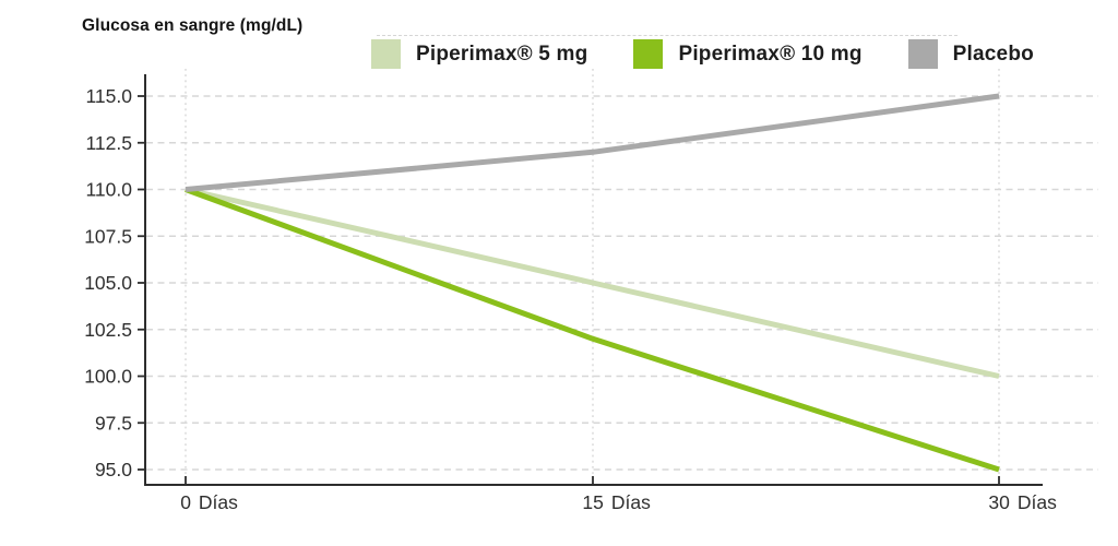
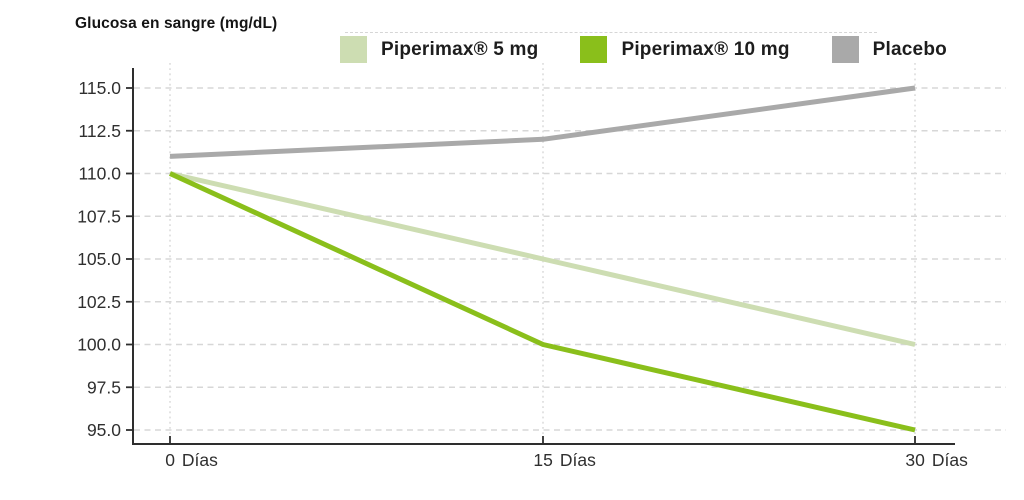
Placebo/0: 110 -> 111
Piperimax® 10 mg/15: 102 -> 100
